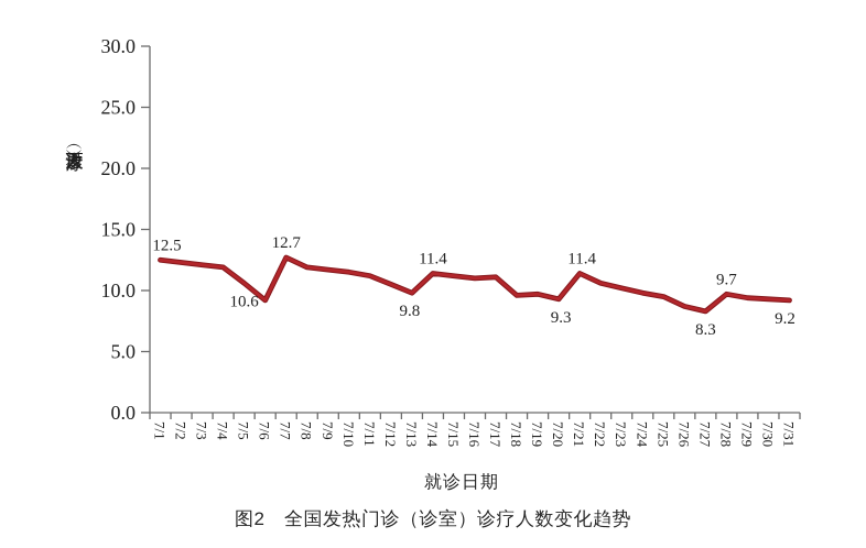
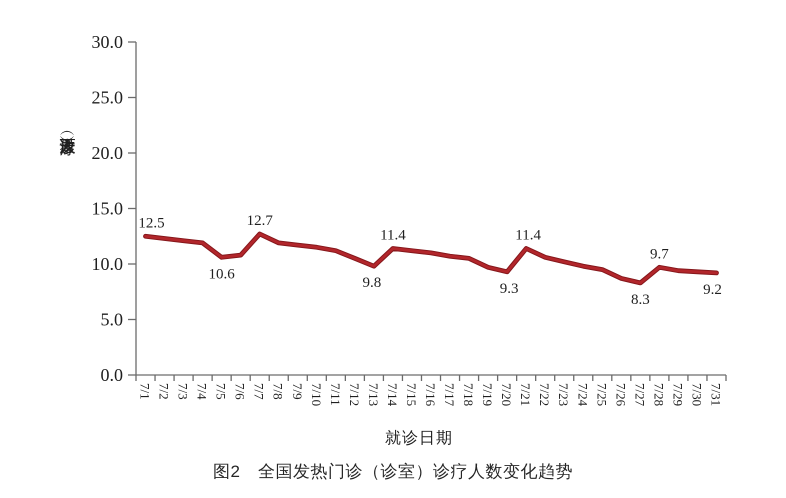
7/6: 9.2 -> 10.8
7/17: 11.1 -> 10.7
7/18: 9.6 -> 10.5
